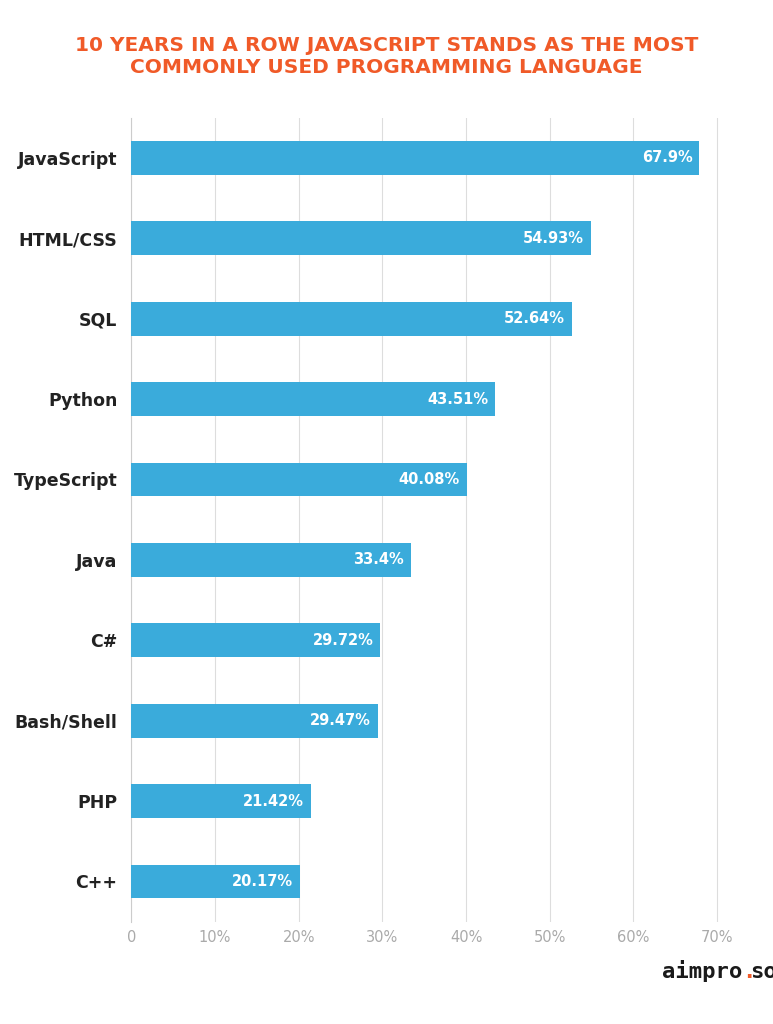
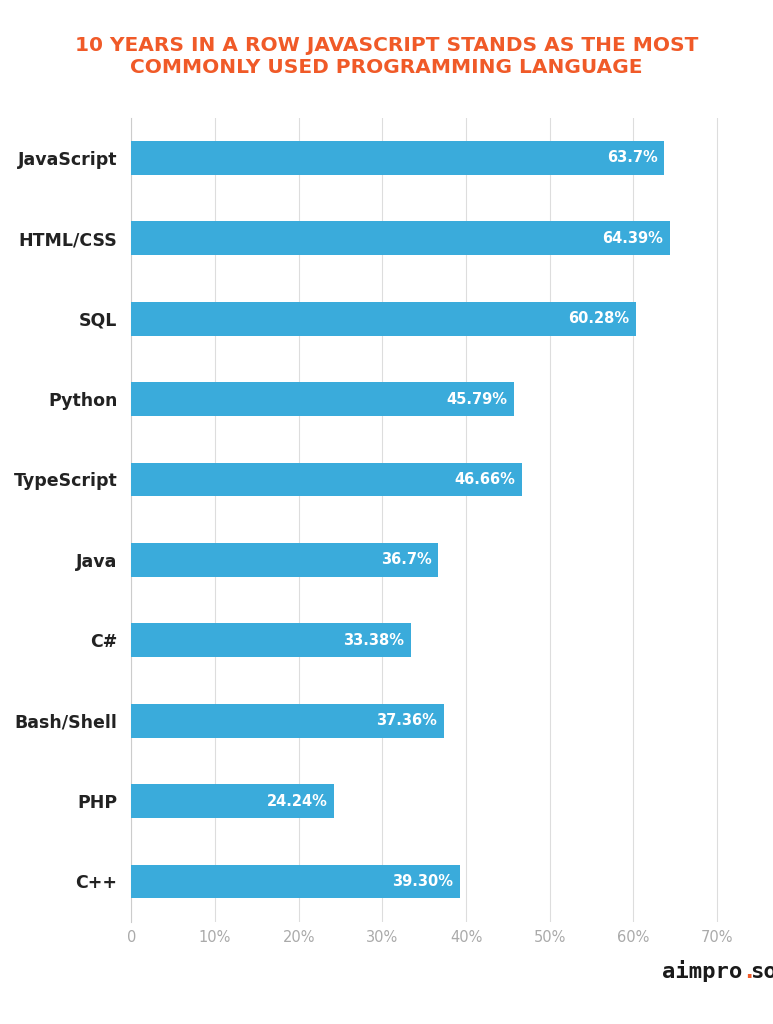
JavaScript: 67.9% -> 63.7%
HTML/CSS: 54.93% -> 64.39%
SQL: 52.64% -> 60.28%
Python: 43.51% -> 45.79%
TypeScript: 40.08% -> 46.66%
Java: 33.4% -> 36.7%
C#: 29.72% -> 33.38%
Bash/Shell: 29.47% -> 37.36%
PHP: 21.42% -> 24.24%
C++: 20.17% -> 39.30%
